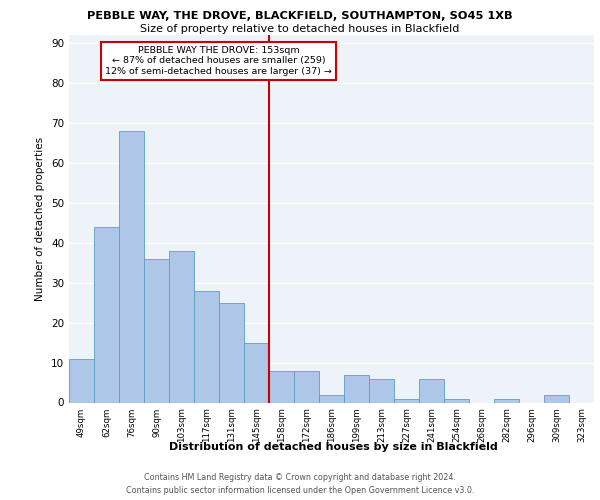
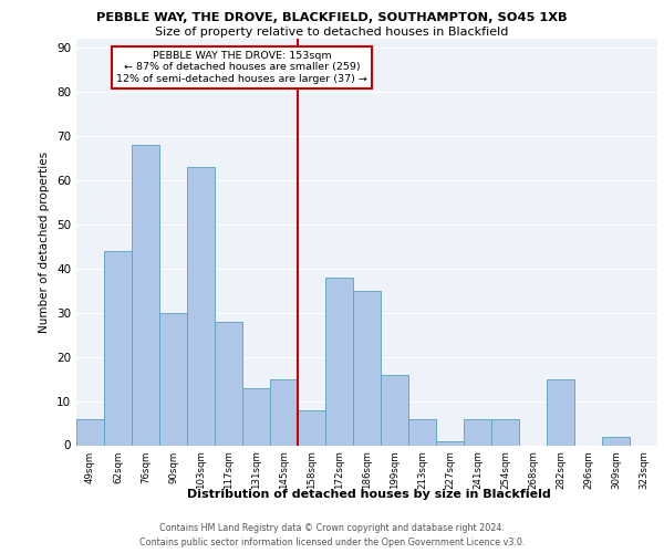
49sqm: 11 -> 6
90sqm: 36 -> 30
103sqm: 38 -> 63
131sqm: 25 -> 13
172sqm: 8 -> 38
186sqm: 2 -> 35
199sqm: 7 -> 16
254sqm: 1 -> 6
282sqm: 1 -> 15
